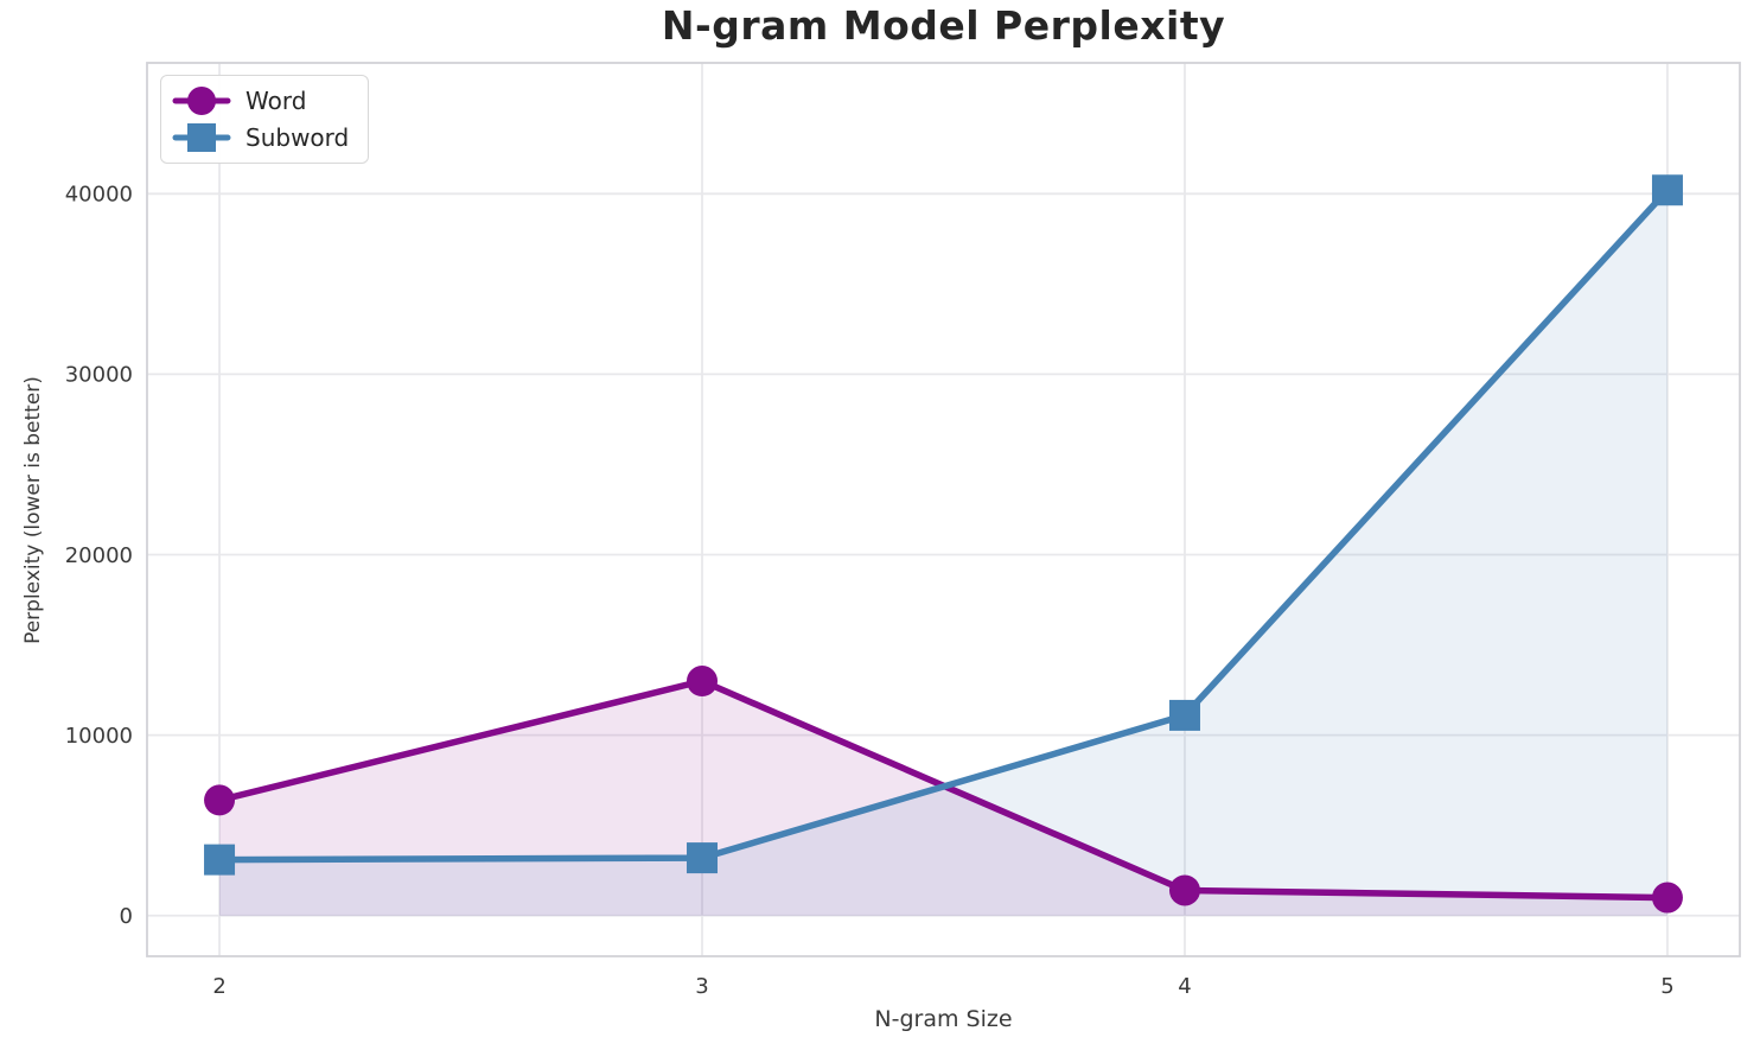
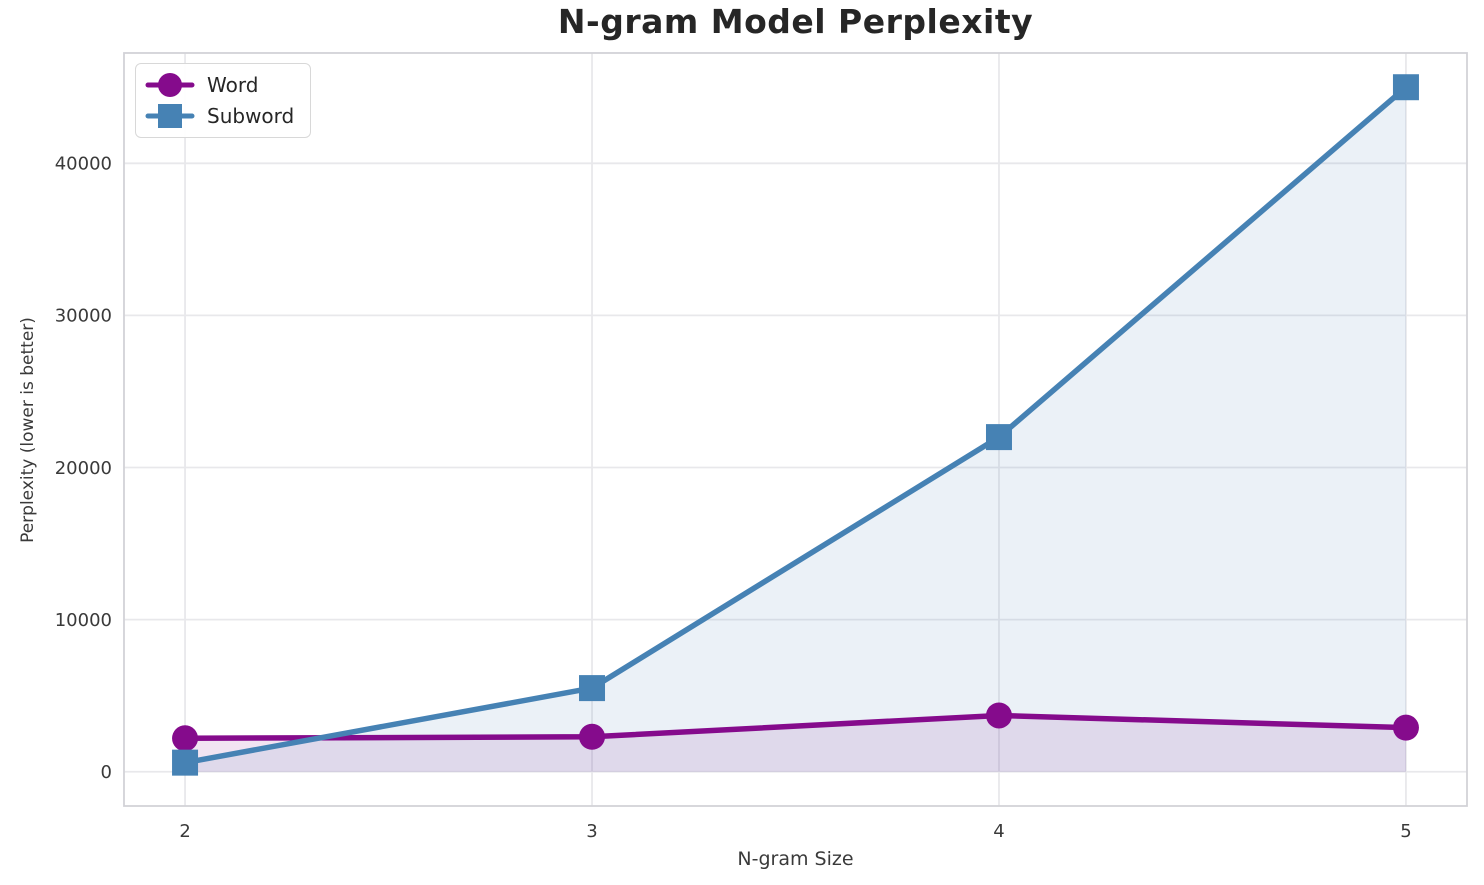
Word/2: 6400 -> 2200
Subword/2: 3100 -> 600
Word/3: 13000 -> 2300
Subword/3: 3200 -> 5500
Word/4: 1400 -> 3700
Subword/4: 11100 -> 22000
Word/5: 1000 -> 2900
Subword/5: 40200 -> 45000
